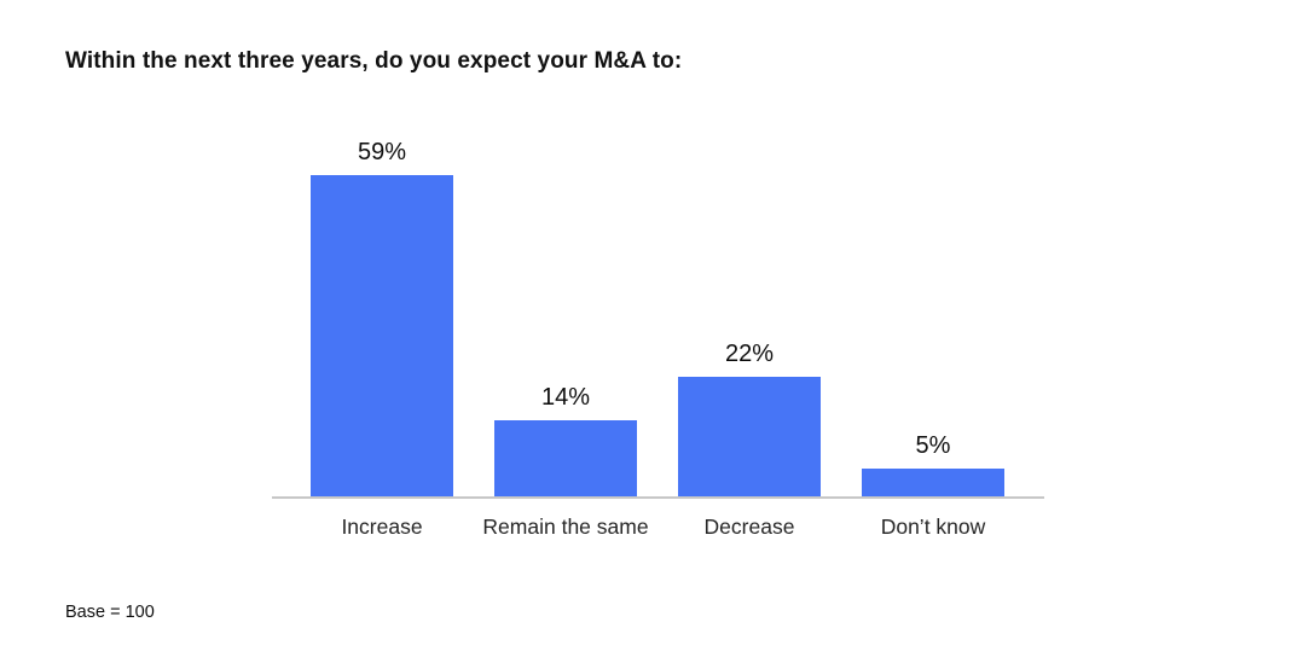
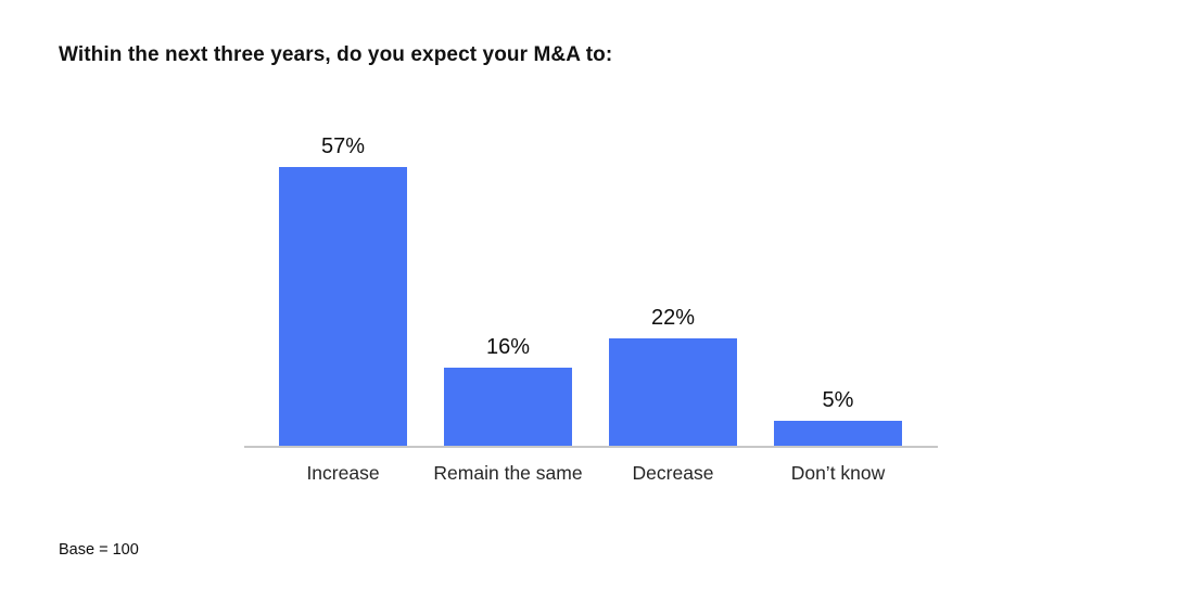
Increase: 59% -> 57%
Remain the same: 14% -> 16%
